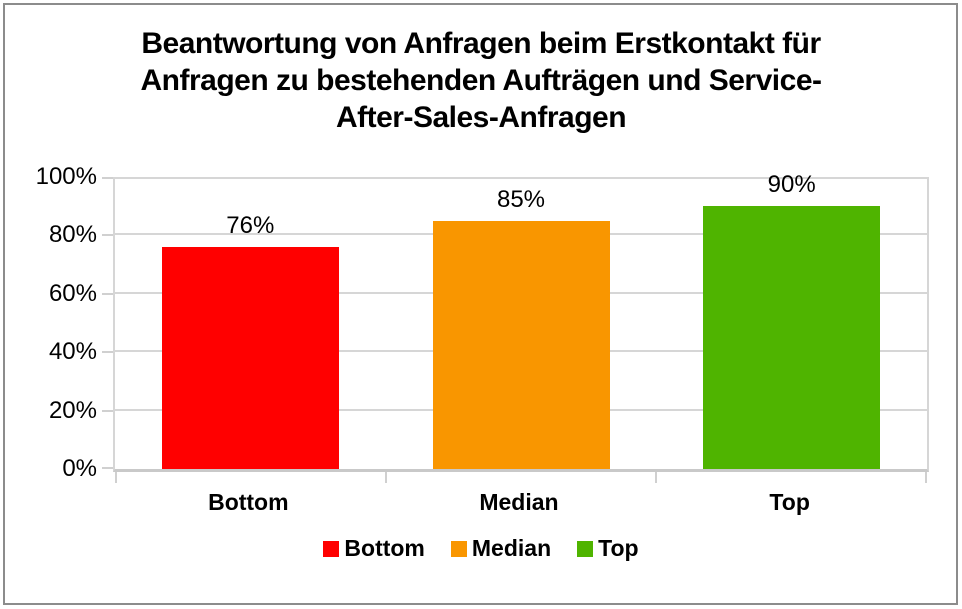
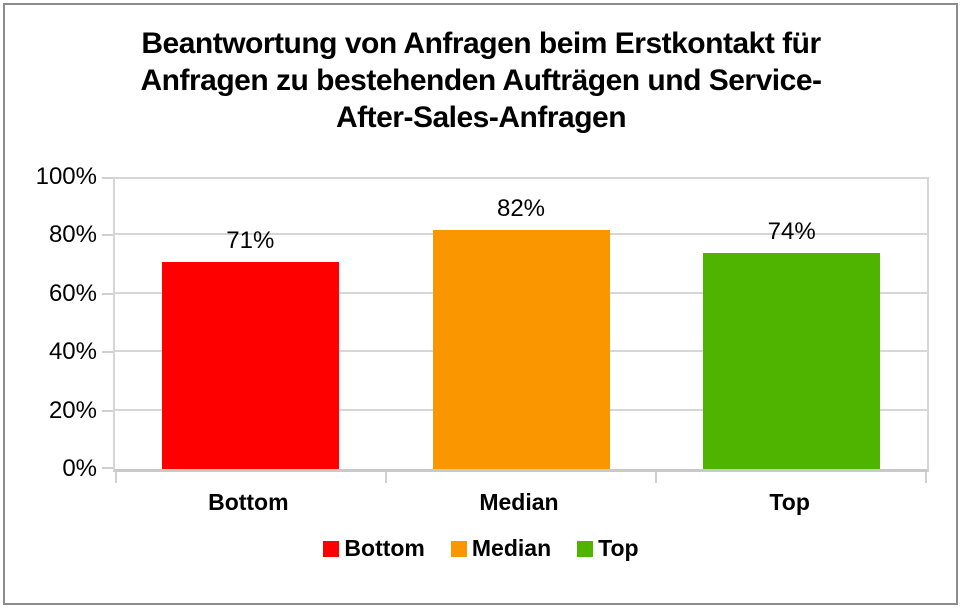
Bottom: 76% -> 71%
Median: 85% -> 82%
Top: 90% -> 74%
